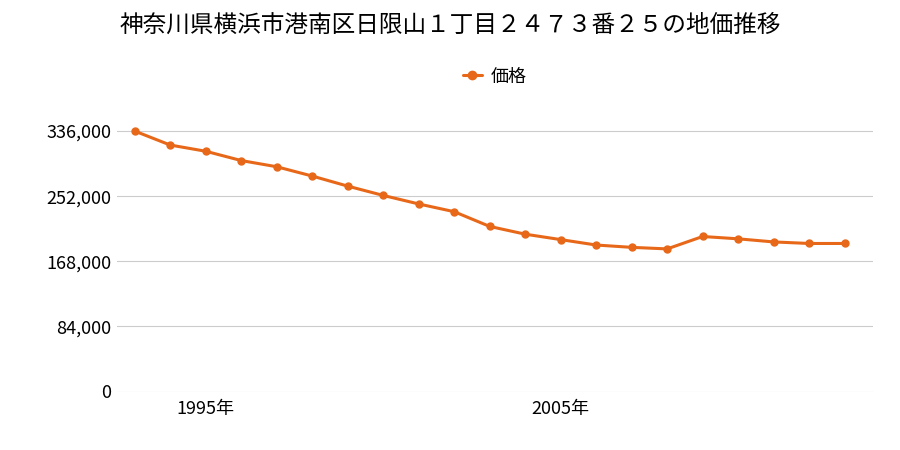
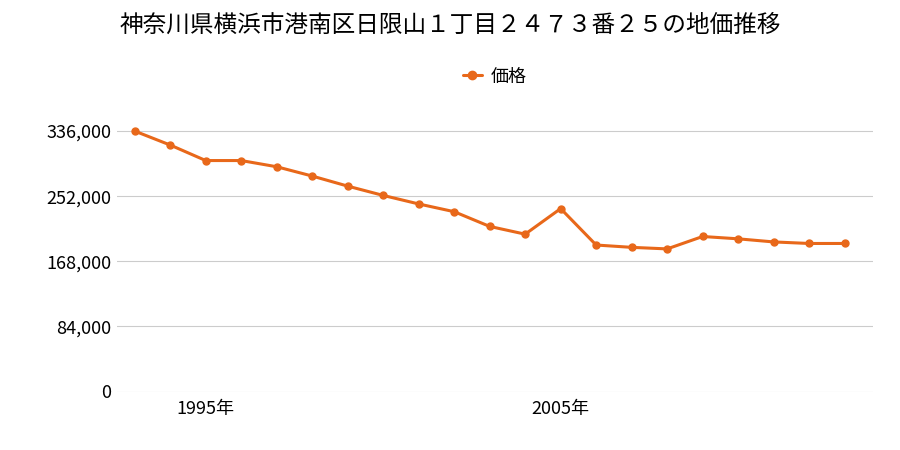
1995年: 310,000 -> 298,000
2005年: 196,000 -> 236,000
